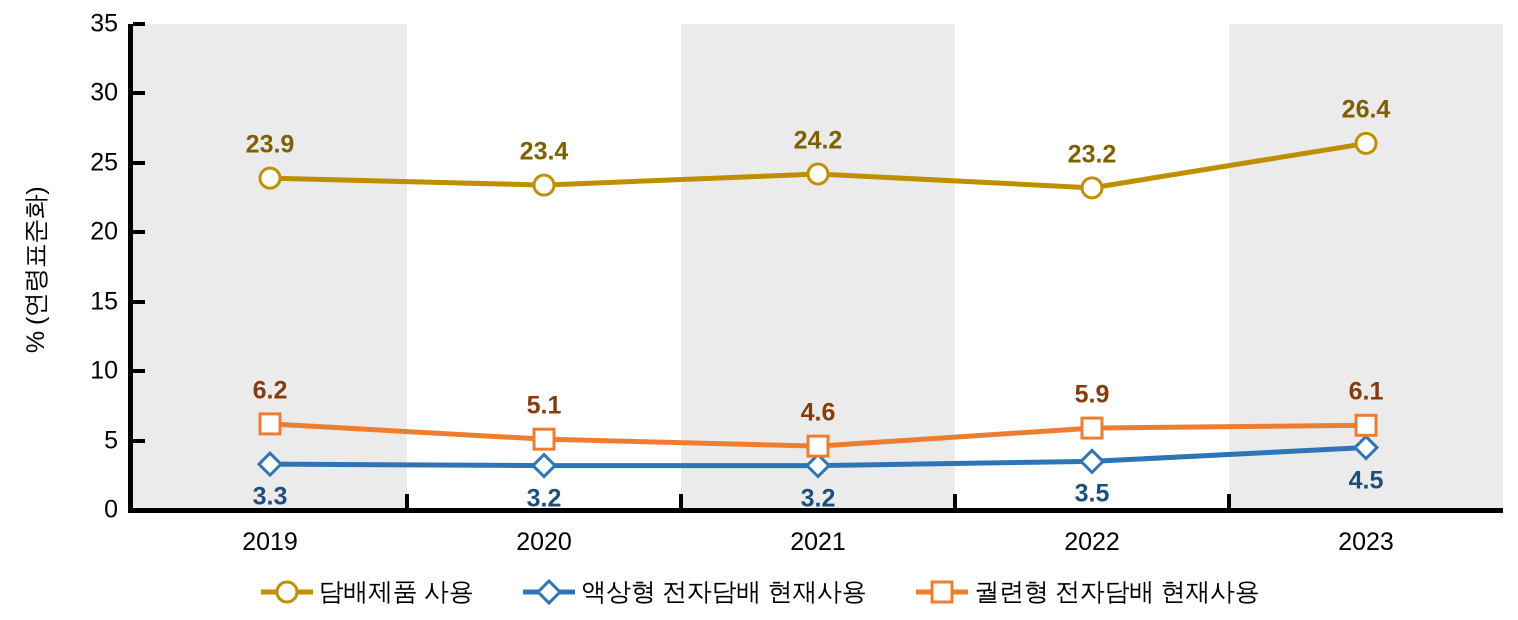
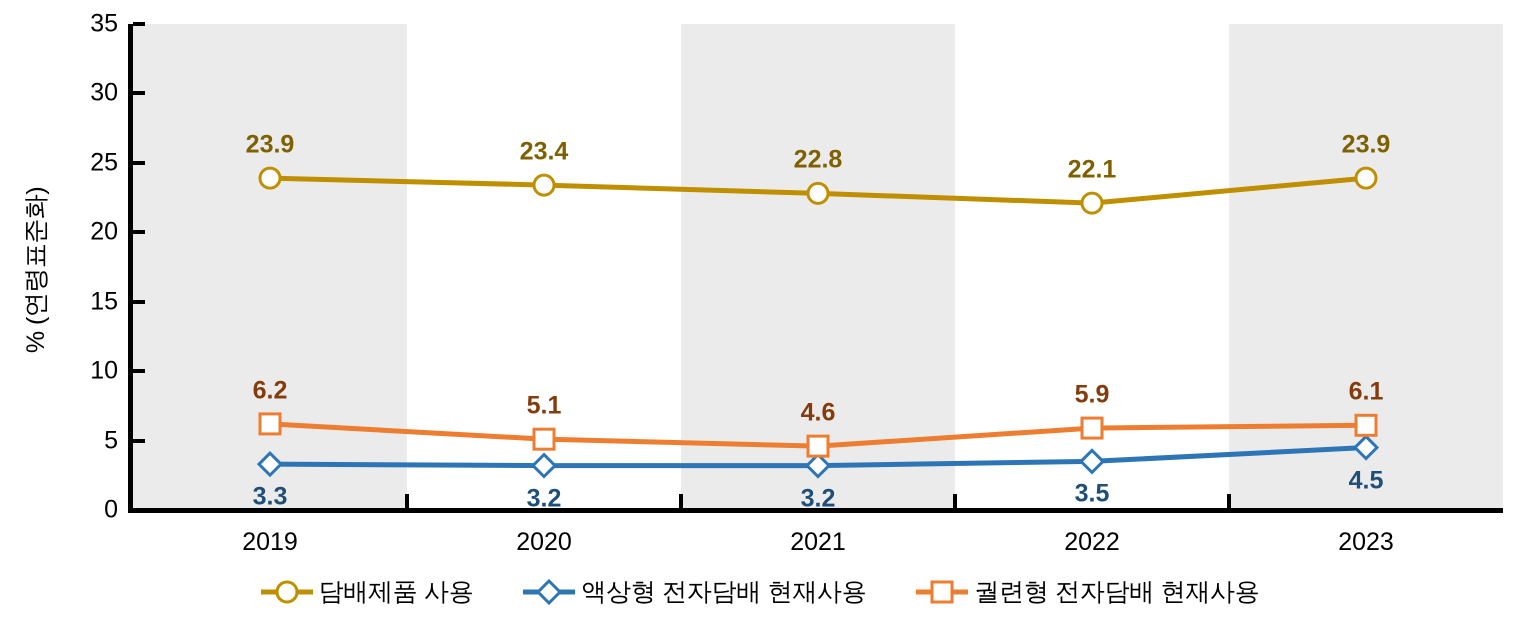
담배제품 사용/2021: 24.2 -> 22.8
담배제품 사용/2022: 23.2 -> 22.1
담배제품 사용/2023: 26.4 -> 23.9
